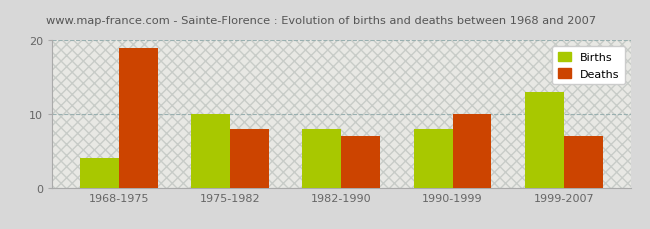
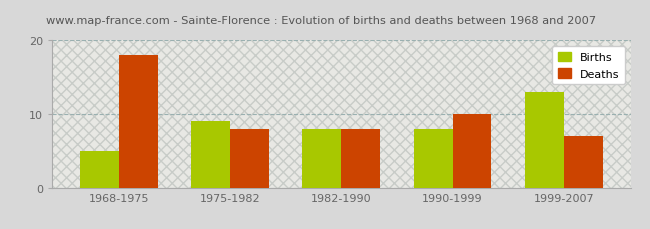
Births/1968-1975: 4 -> 5
Deaths/1968-1975: 19 -> 18
Births/1975-1982: 10 -> 9
Deaths/1982-1990: 7 -> 8
